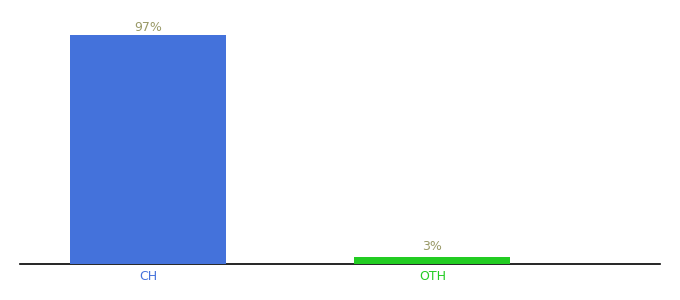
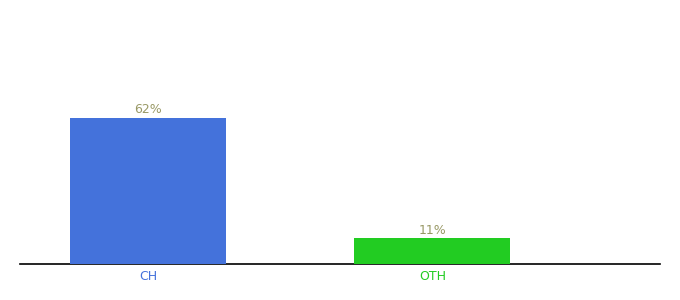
CH: 97% -> 62%
OTH: 3% -> 11%
